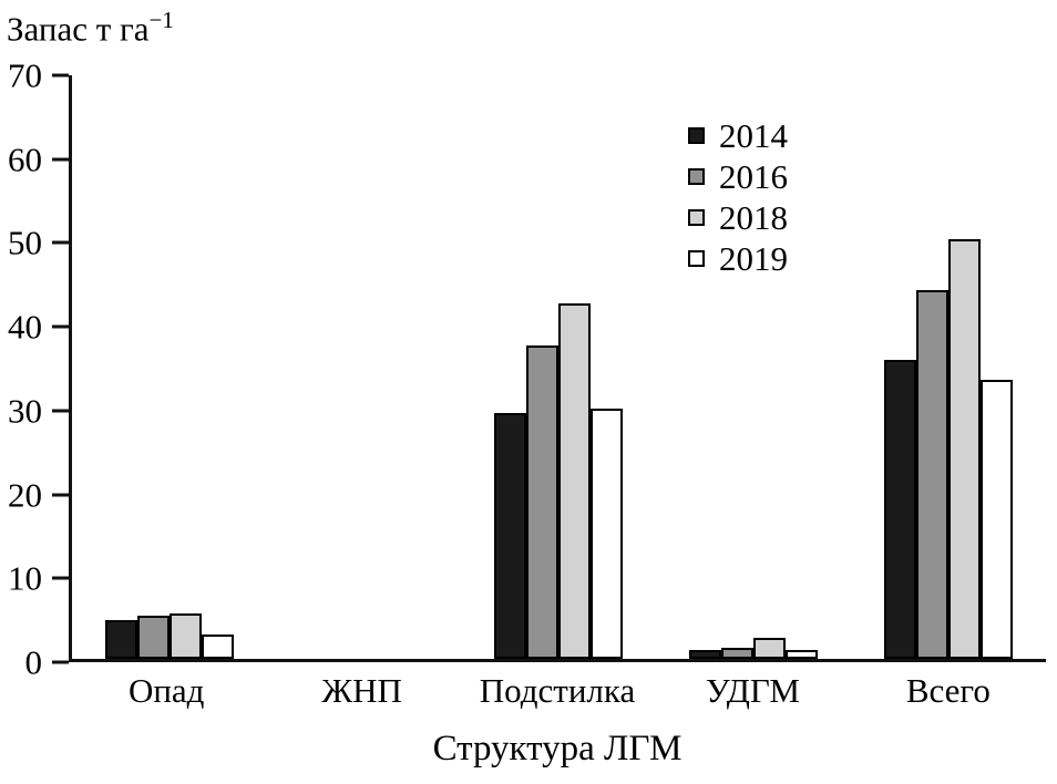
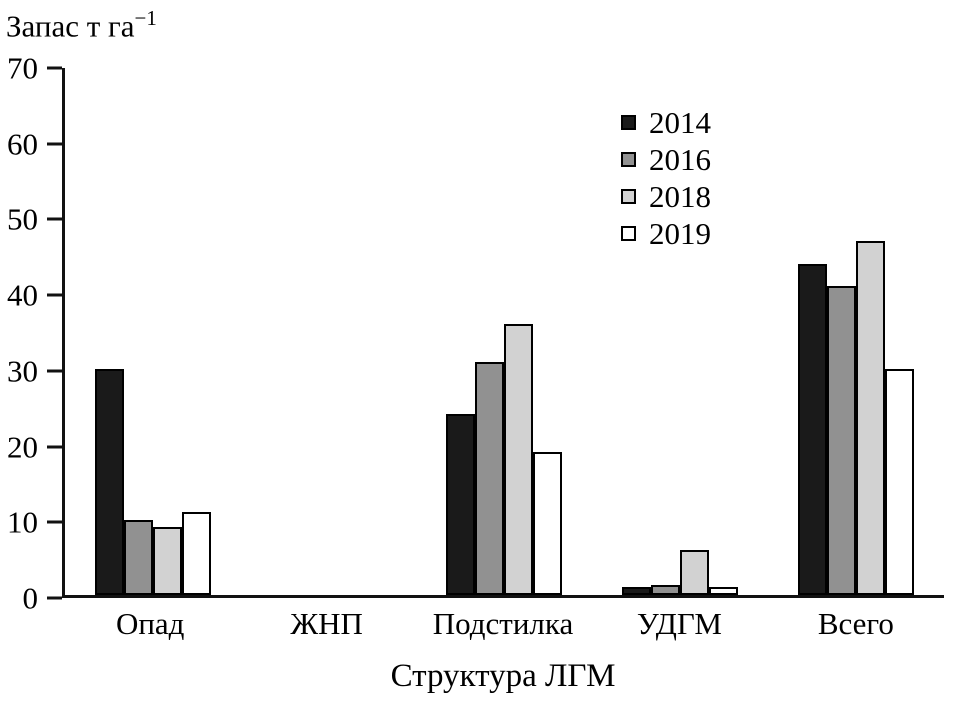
2014/Опад: 5 -> 30
2016/Опад: 5 -> 10
2018/Опад: 6 -> 9
2019/Опад: 3 -> 11
2014/Подстилка: 30 -> 24
2016/Подстилка: 38 -> 31
2018/Подстилка: 43 -> 36
2019/Подстилка: 30 -> 19
2018/УДГМ: 2 -> 6
2014/Всего: 36 -> 44
2016/Всего: 44 -> 41
2018/Всего: 50 -> 47
2019/Всего: 34 -> 30
